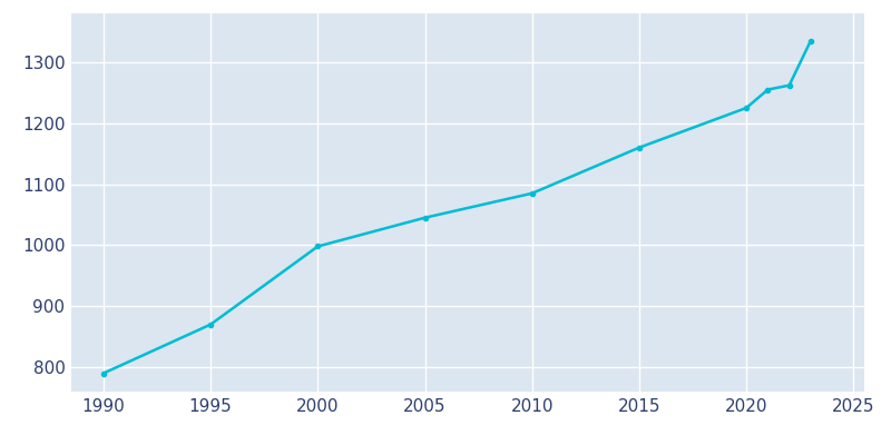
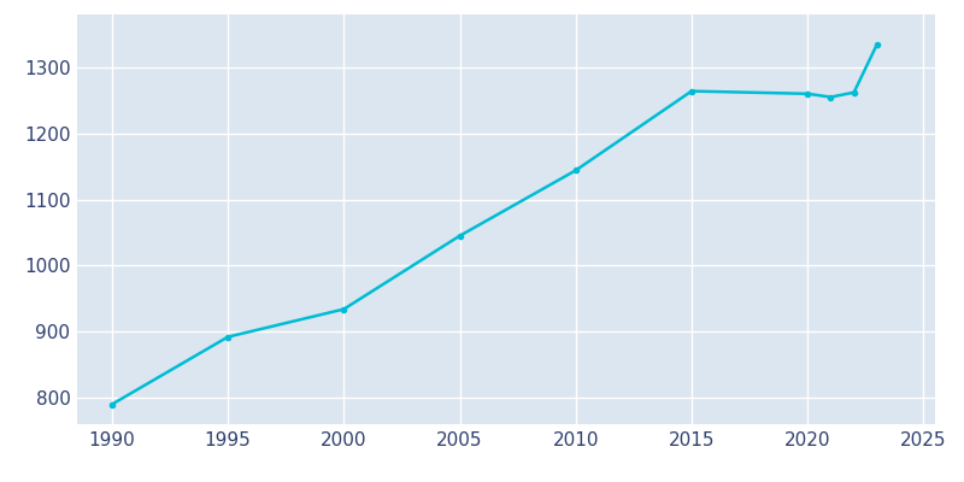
1995: 870 -> 892
2000: 998 -> 934
2010: 1085 -> 1144
2015: 1160 -> 1264
2020: 1225 -> 1260
